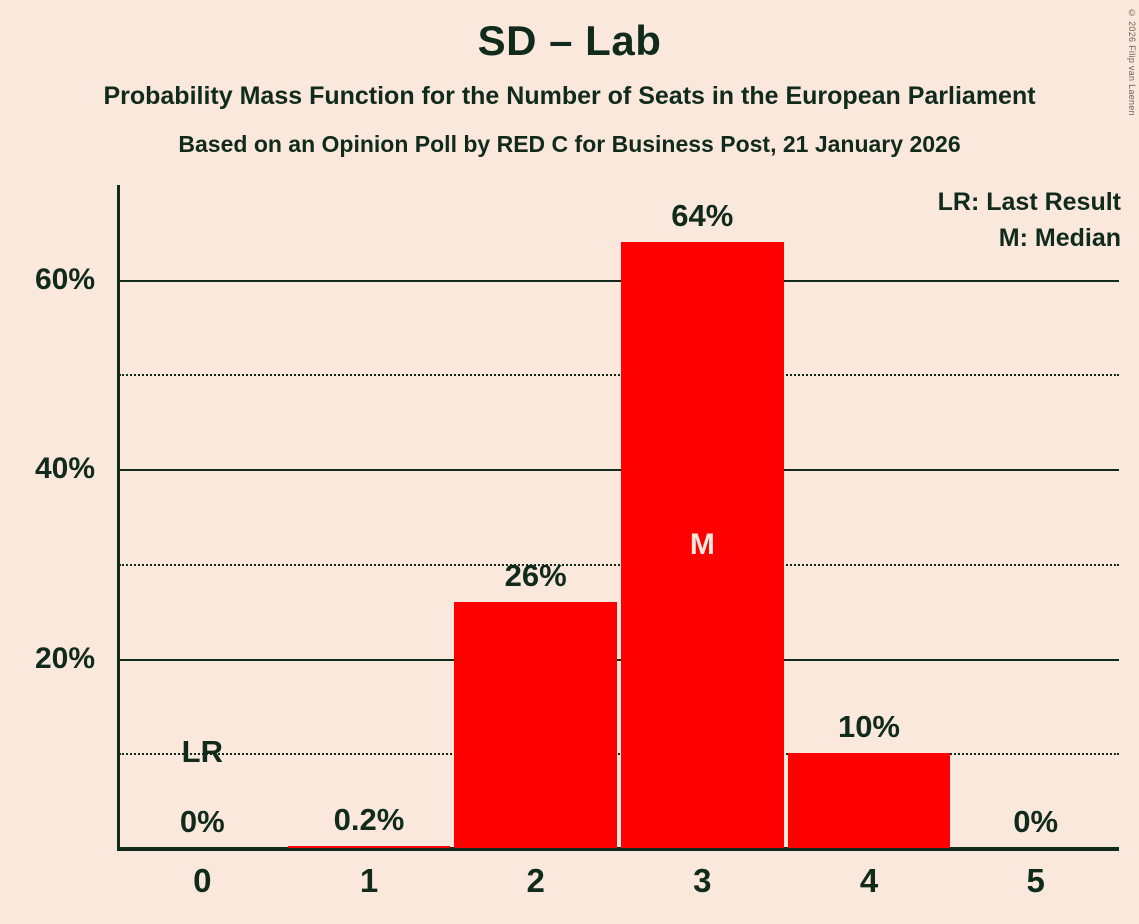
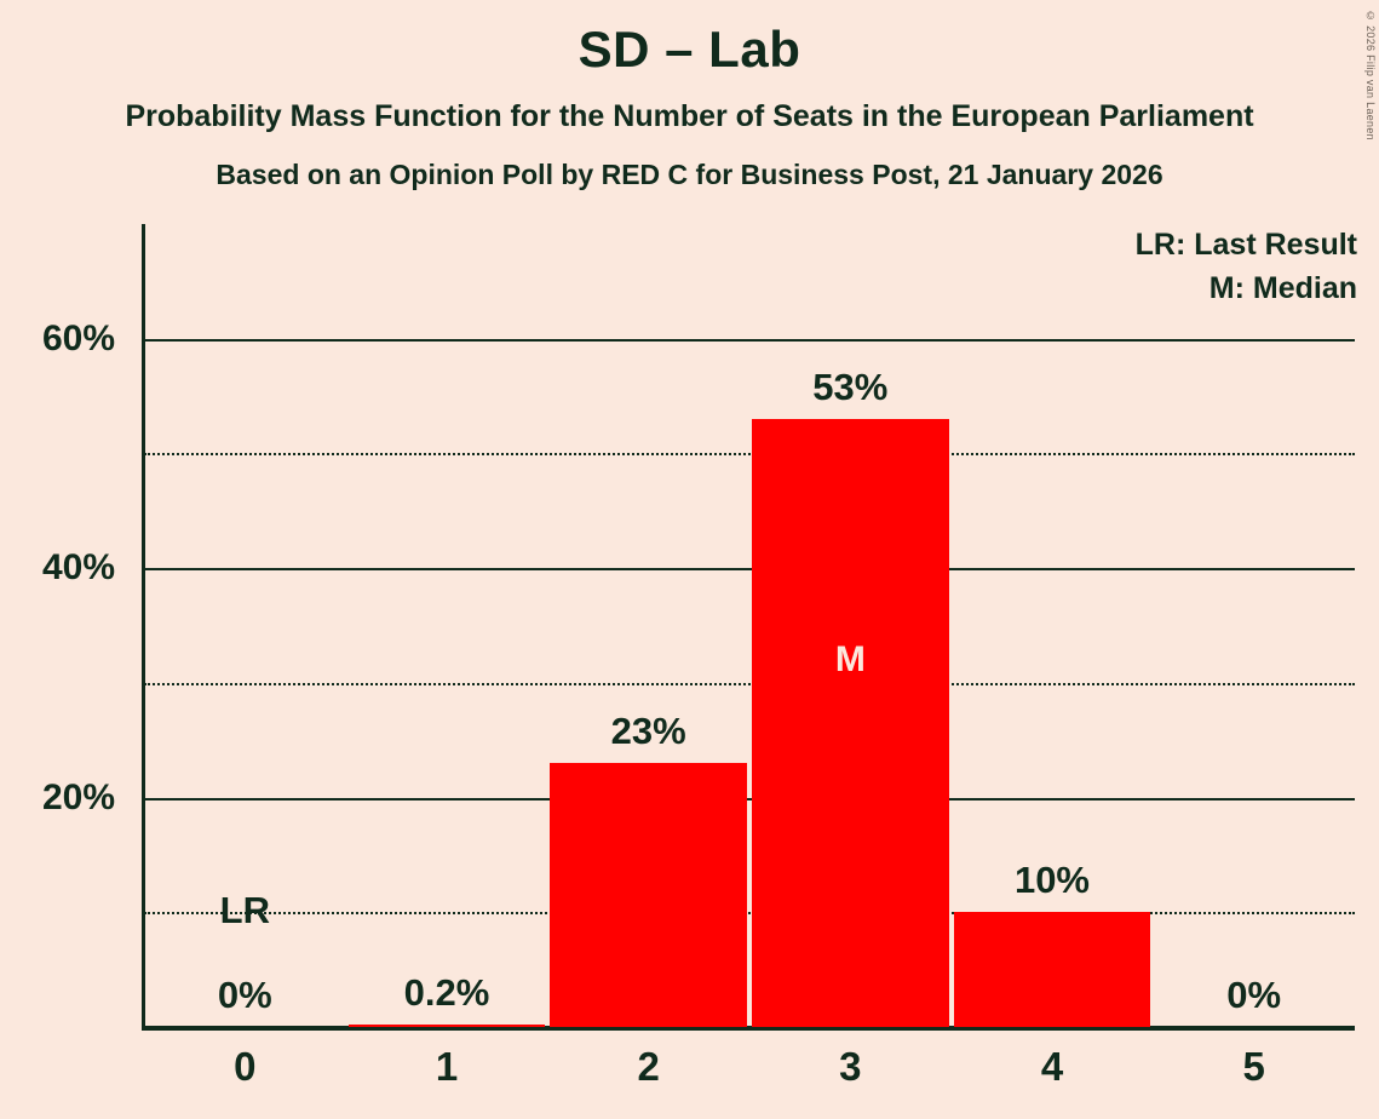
2: 26% -> 23%
3: 64% -> 53%
